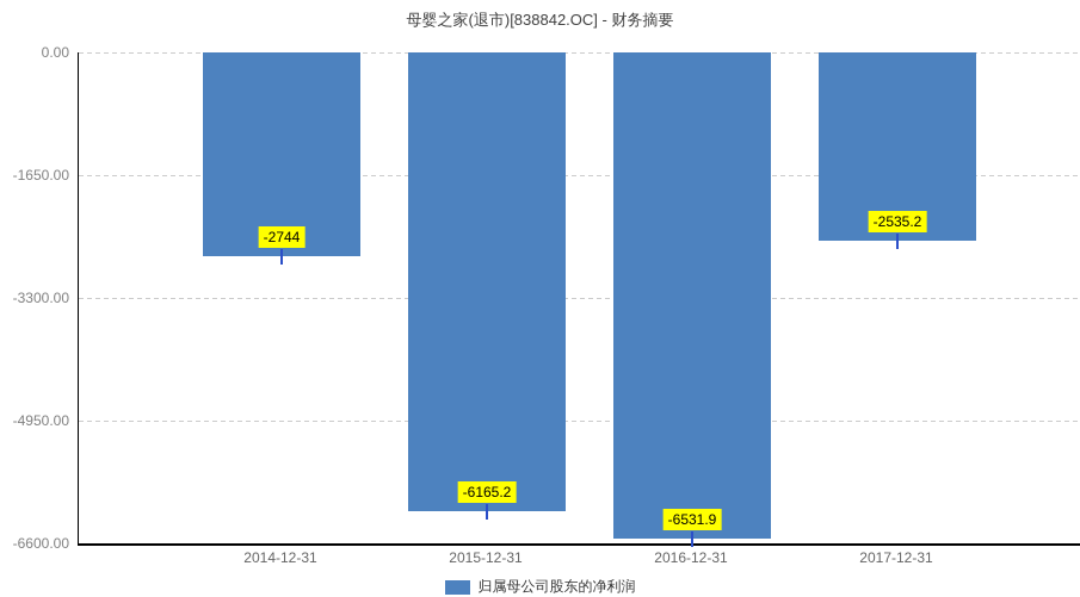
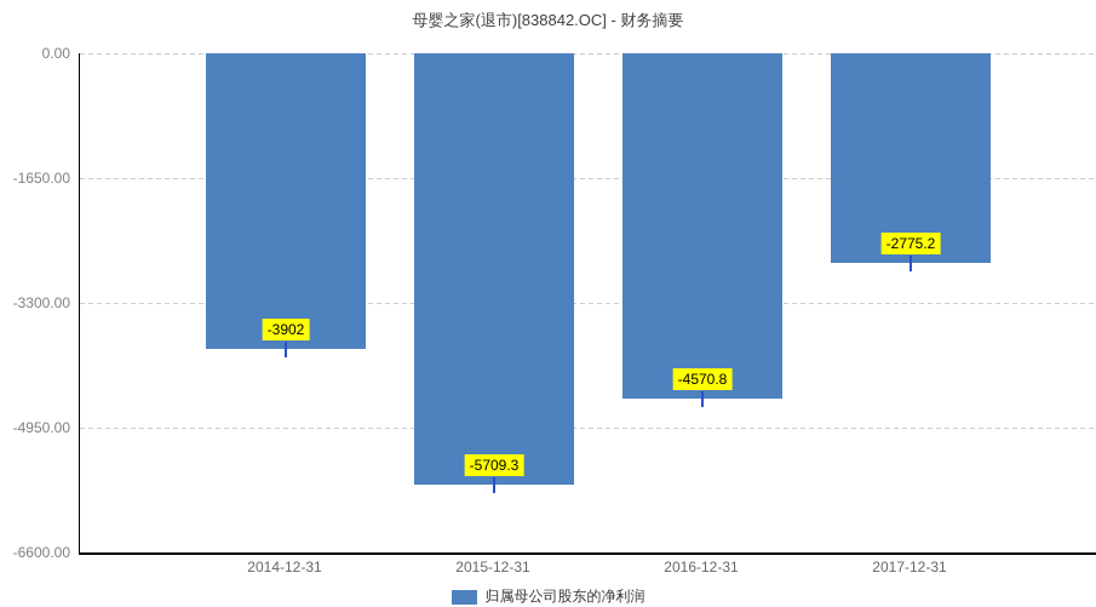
2014-12-31: -2744 -> -3902
2015-12-31: -6165.2 -> -5709.3
2016-12-31: -6531.9 -> -4570.8
2017-12-31: -2535.2 -> -2775.2
